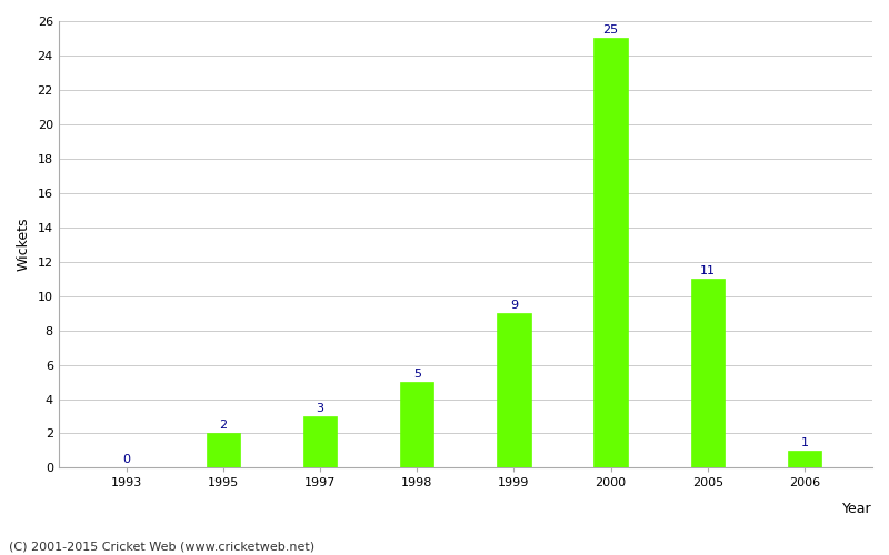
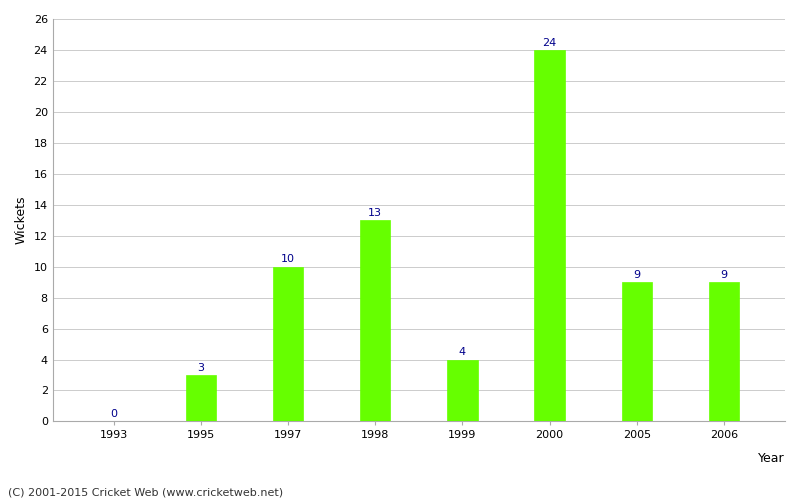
1995: 2 -> 3
1997: 3 -> 10
1998: 5 -> 13
1999: 9 -> 4
2000: 25 -> 24
2005: 11 -> 9
2006: 1 -> 9
